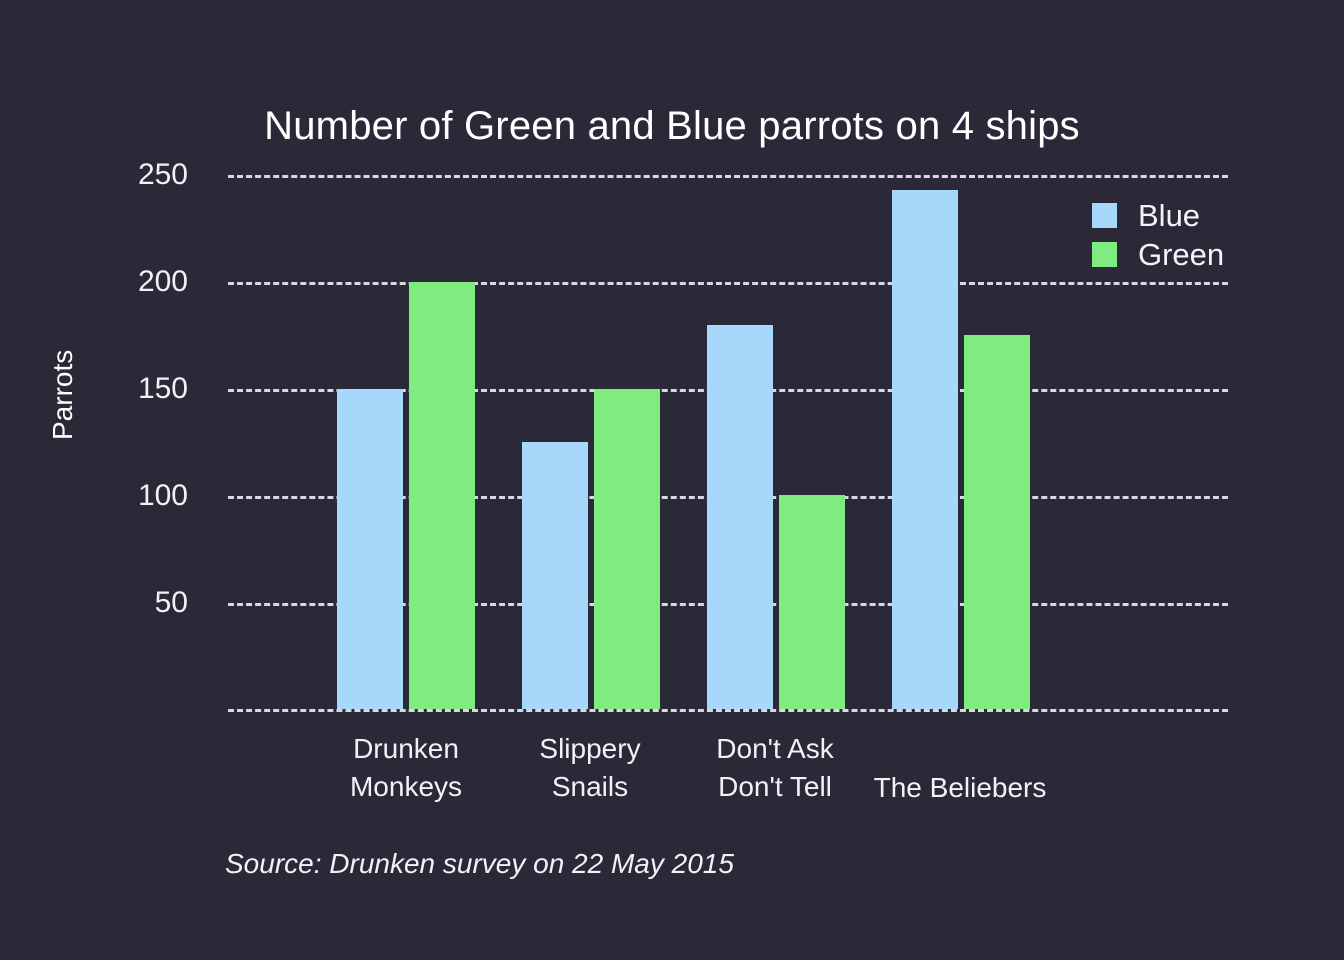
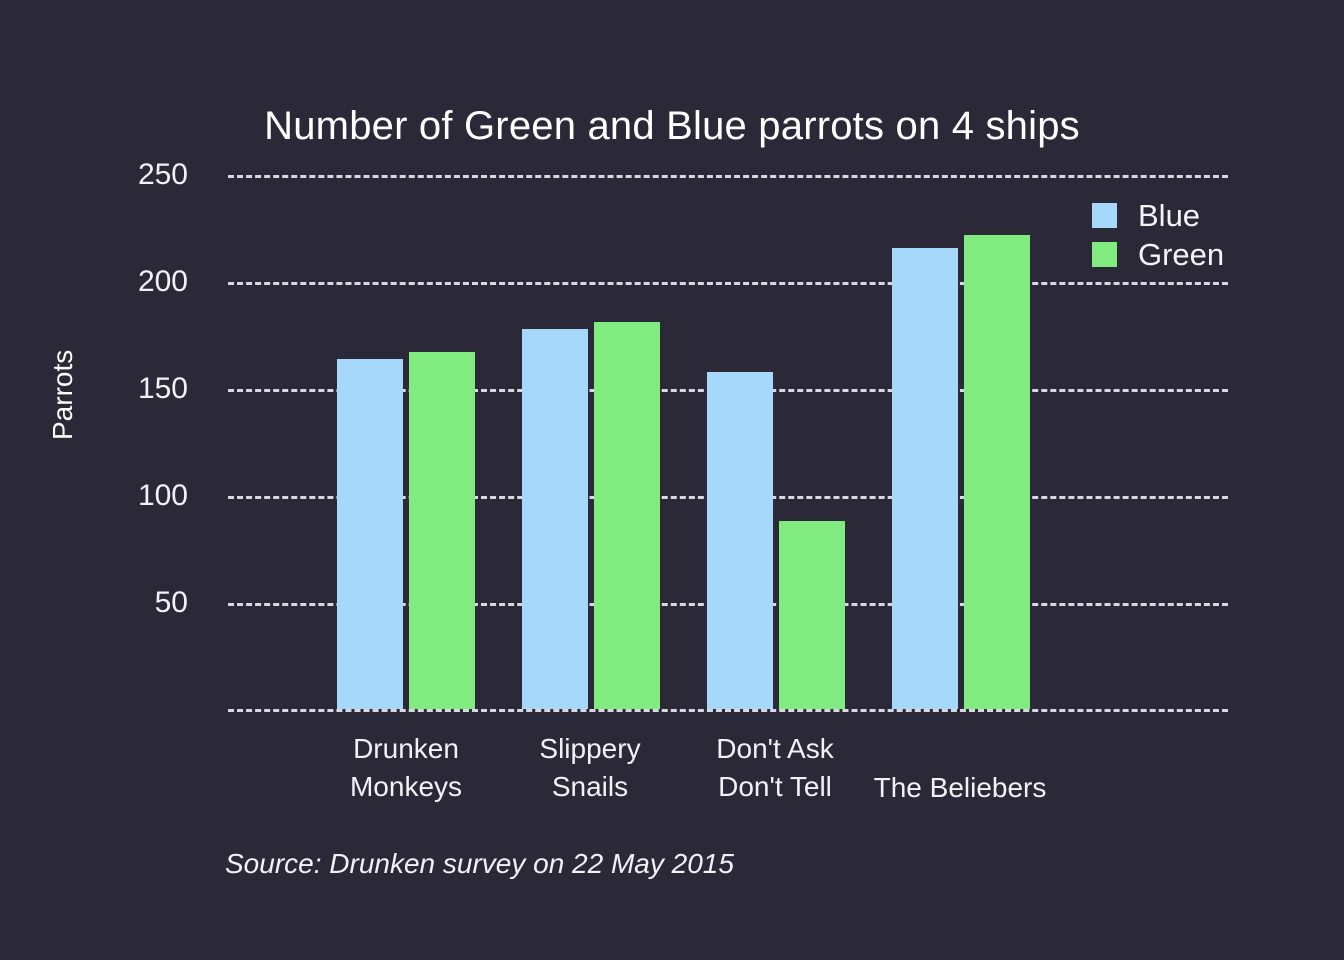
Blue/Drunken Monkeys: 150 -> 164
Green/Drunken Monkeys: 200 -> 167
Blue/Slippery Snails: 125 -> 178
Green/Slippery Snails: 150 -> 181
Blue/Don't Ask Don't Tell: 180 -> 158
Green/Don't Ask Don't Tell: 100 -> 88
Blue/The Beliebers: 243 -> 216
Green/The Beliebers: 175 -> 222
